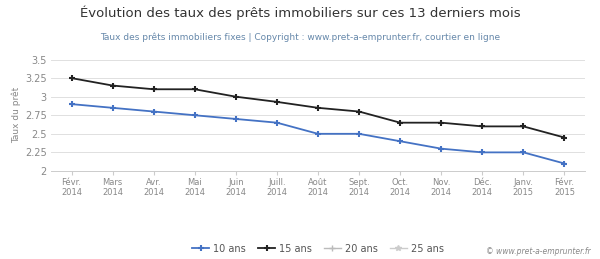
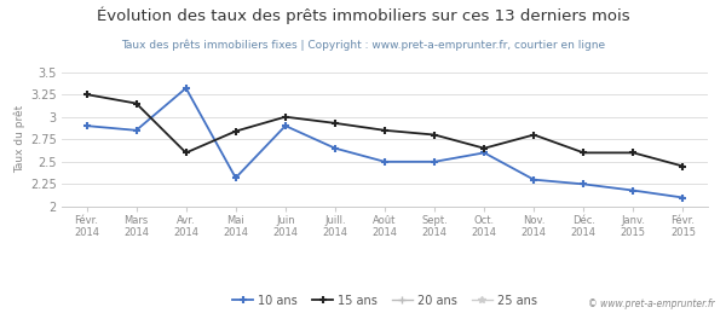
10 ans/Avr. 2014: 2.80 -> 3.32
15 ans/Avr. 2014: 3.10 -> 2.60
10 ans/Mai 2014: 2.75 -> 2.32
15 ans/Mai 2014: 3.10 -> 2.84
10 ans/Juin 2014: 2.70 -> 2.90
10 ans/Oct. 2014: 2.40 -> 2.60
15 ans/Nov. 2014: 2.65 -> 2.80
10 ans/Janv. 2015: 2.25 -> 2.18
